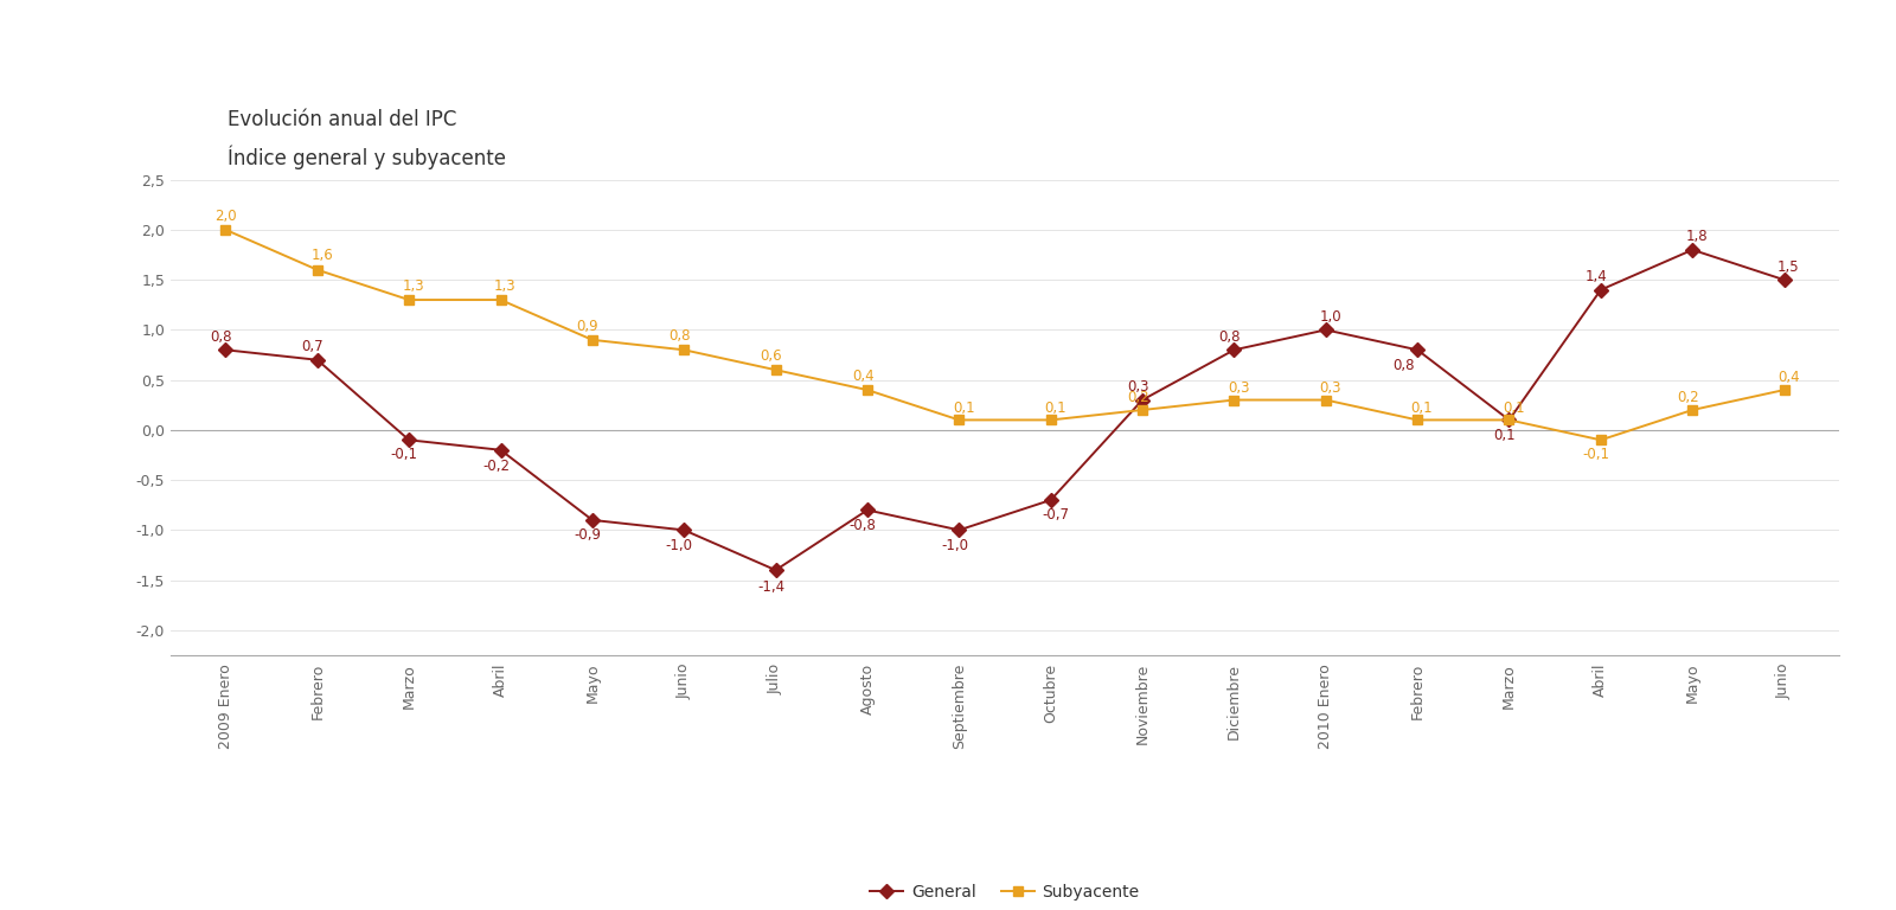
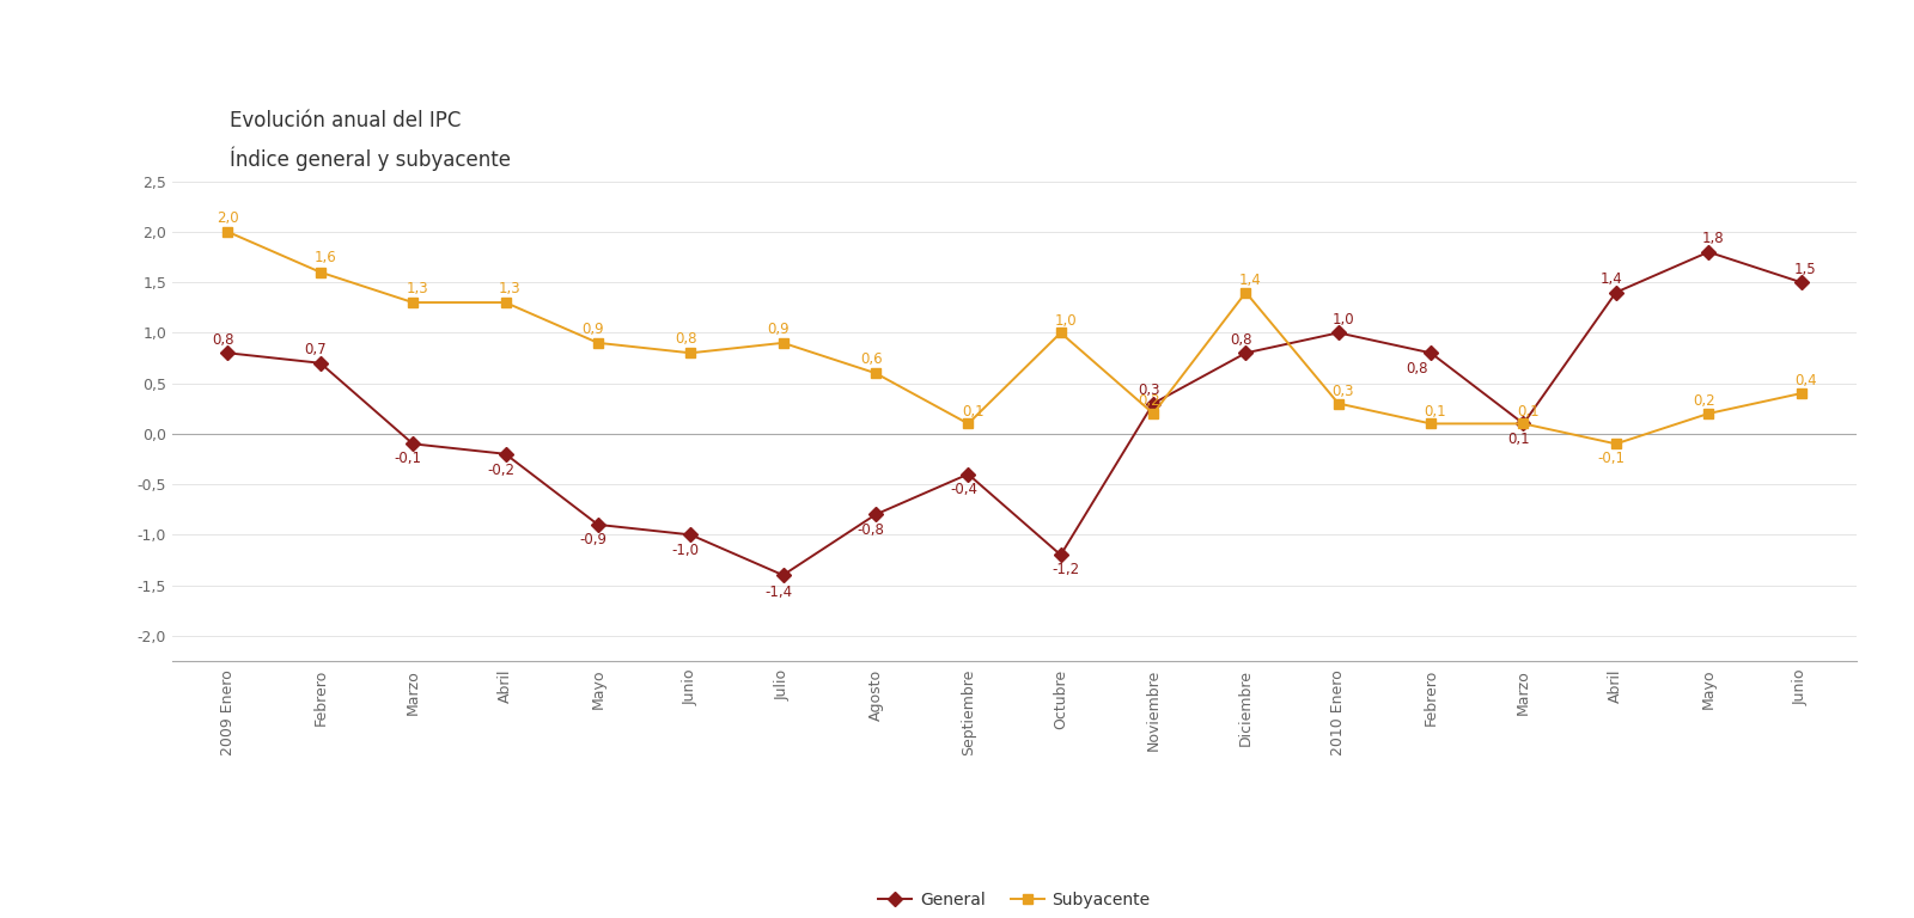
Subyacente/Julio: 0,6 -> 0,9
Subyacente/Agosto: 0,4 -> 0,6
General/Septiembre: -1,0 -> -0,4
General/Octubre: -0,7 -> -1,2
Subyacente/Octubre: 0,1 -> 1,0
Subyacente/Diciembre: 0,3 -> 1,4
